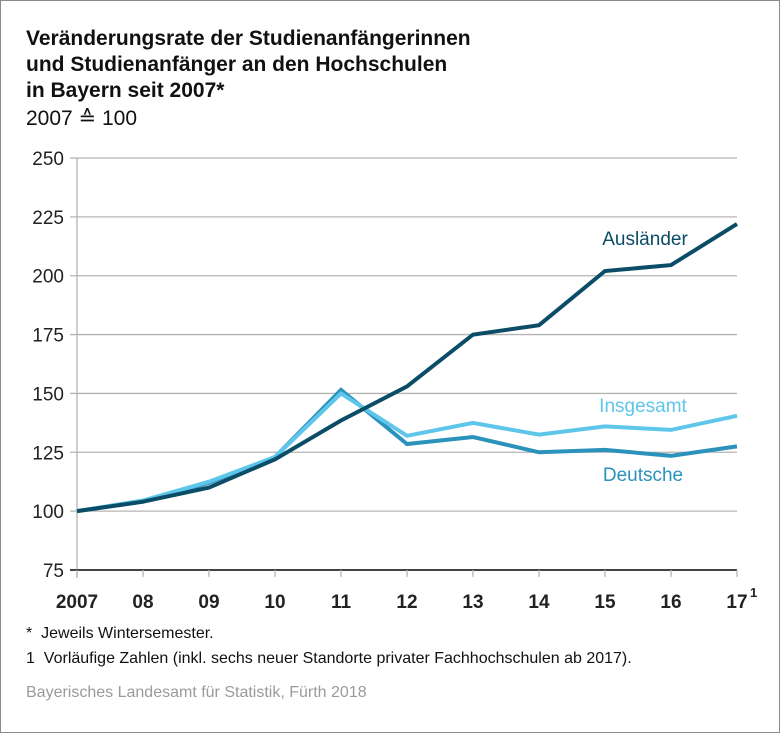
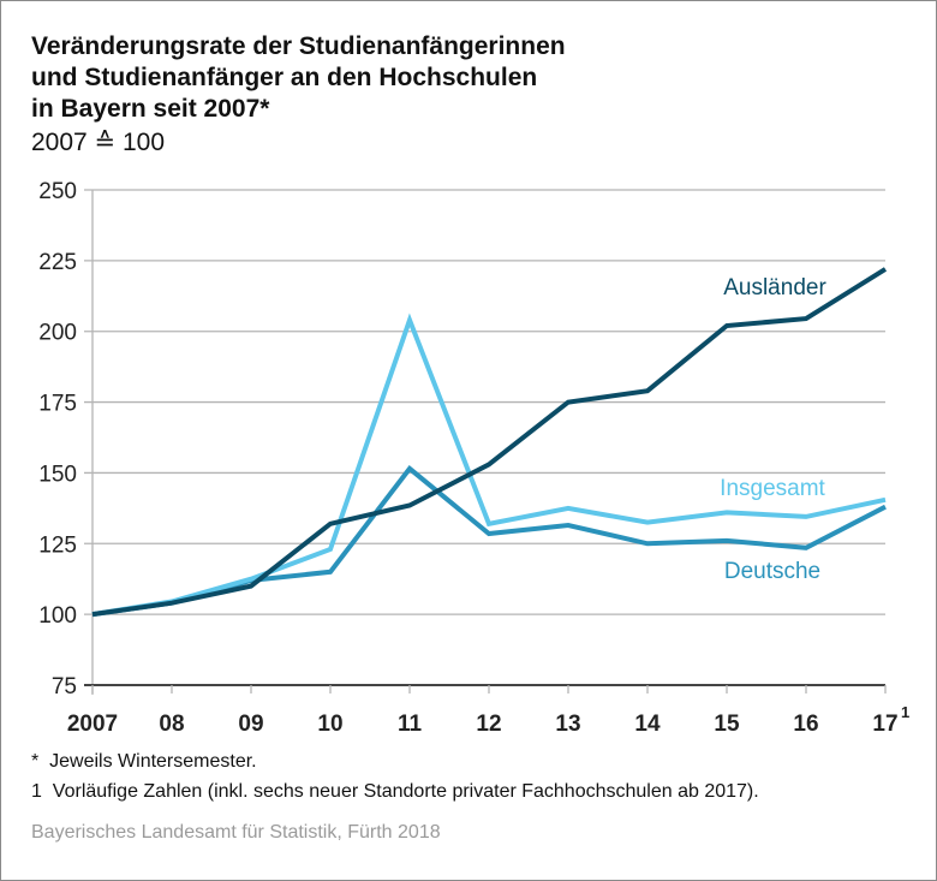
Ausländer/10: 122 -> 132
Deutsche/10: 123 -> 115
Insgesamt/11: 150 -> 204
Deutsche/17: 128 -> 138
